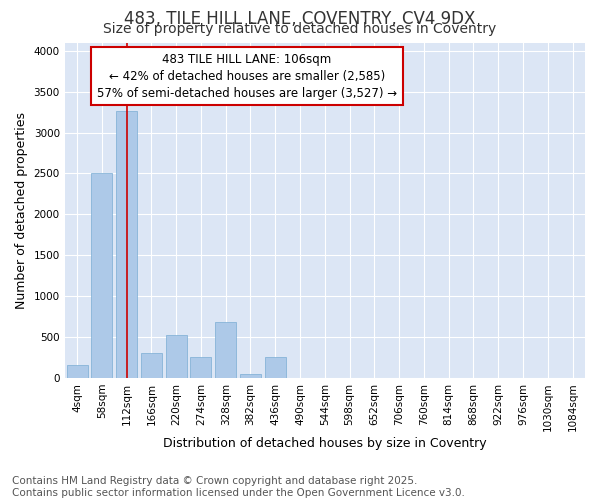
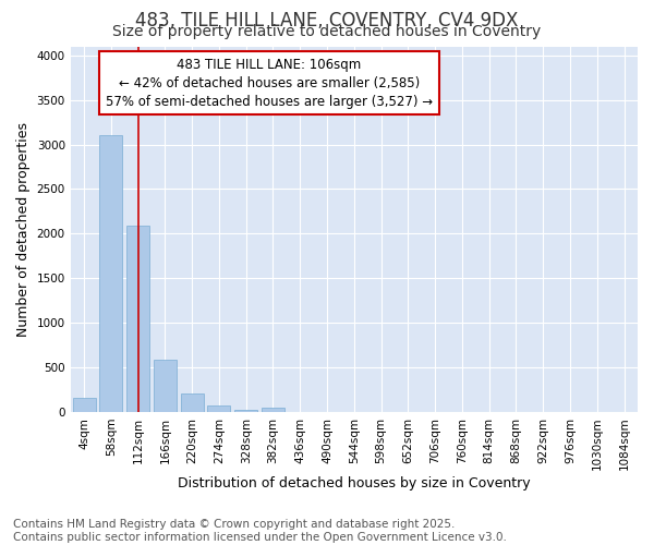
58sqm: 2500 -> 3100
112sqm: 3260 -> 2090
166sqm: 300 -> 590
220sqm: 520 -> 200
274sqm: 260 -> 80
328sqm: 680 -> 30
436sqm: 260 -> 0
